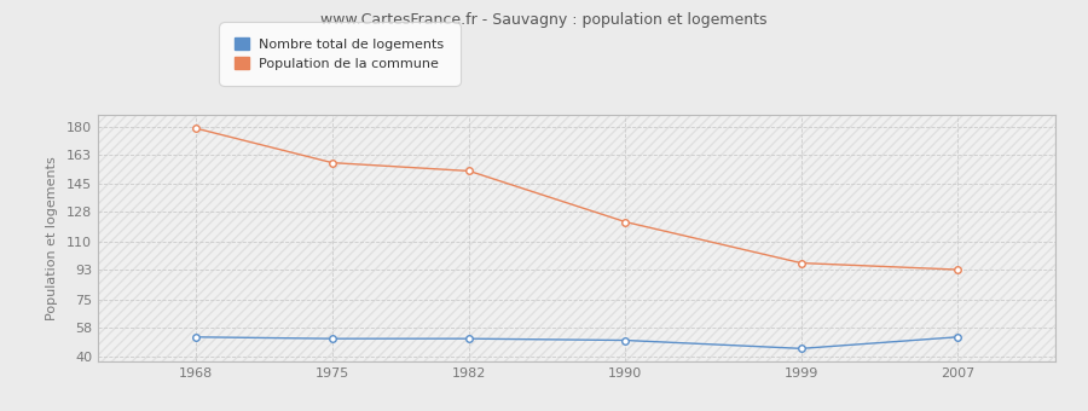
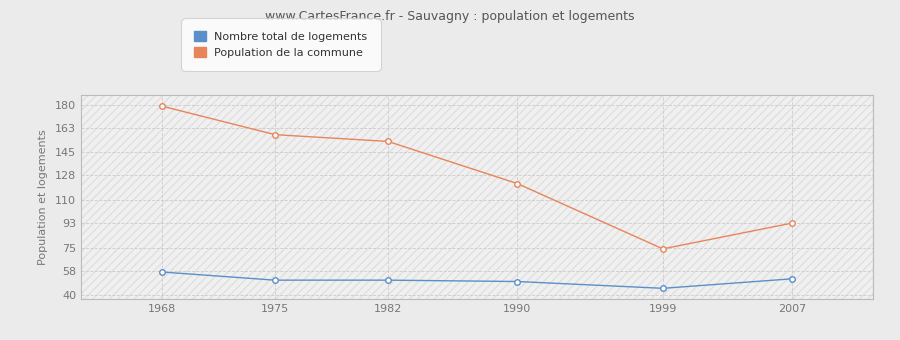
Nombre total de logements/1968: 52 -> 57
Population de la commune/1999: 97 -> 74
